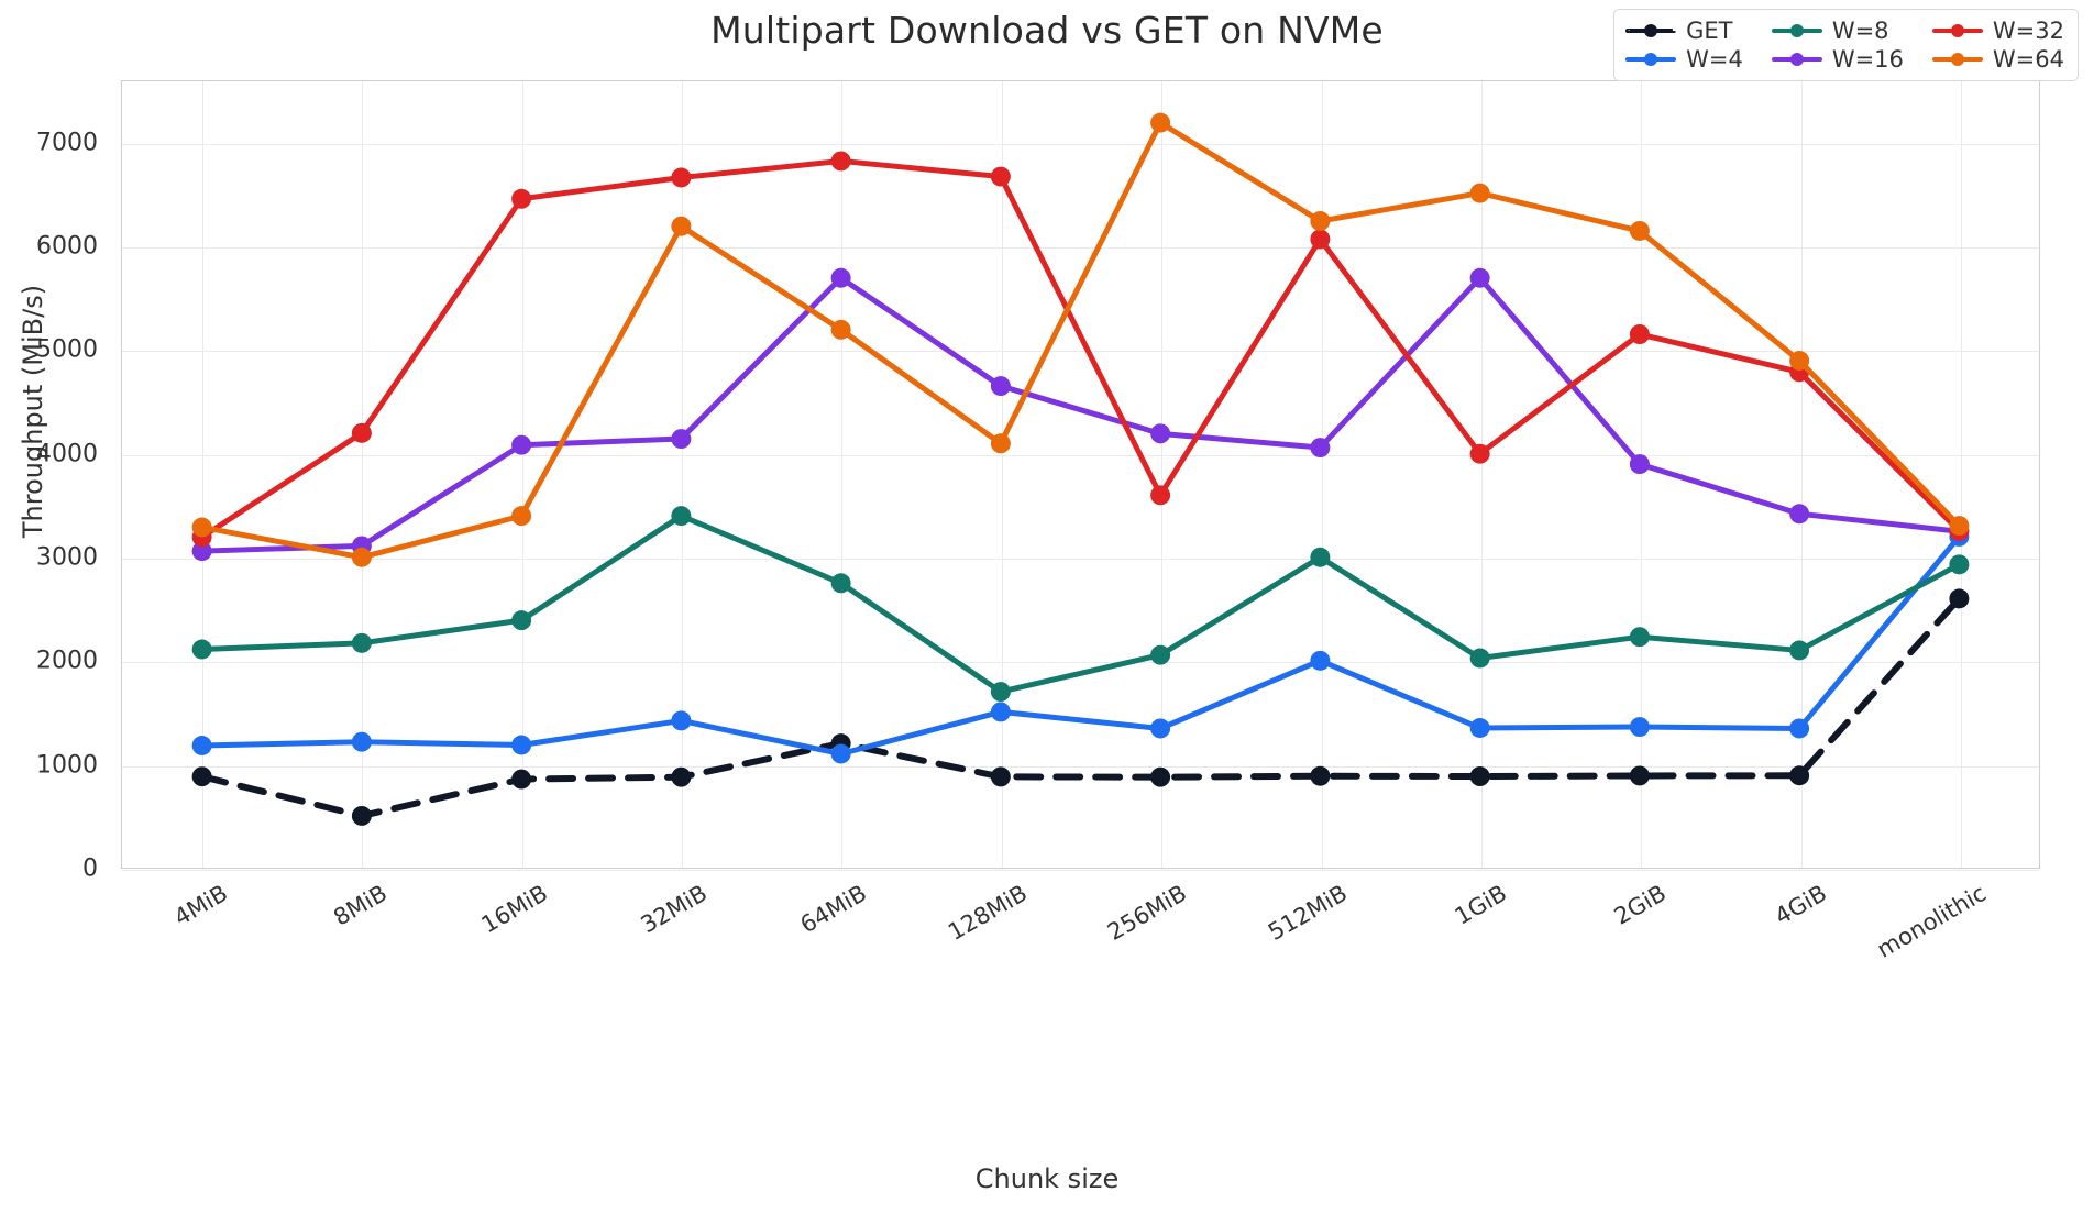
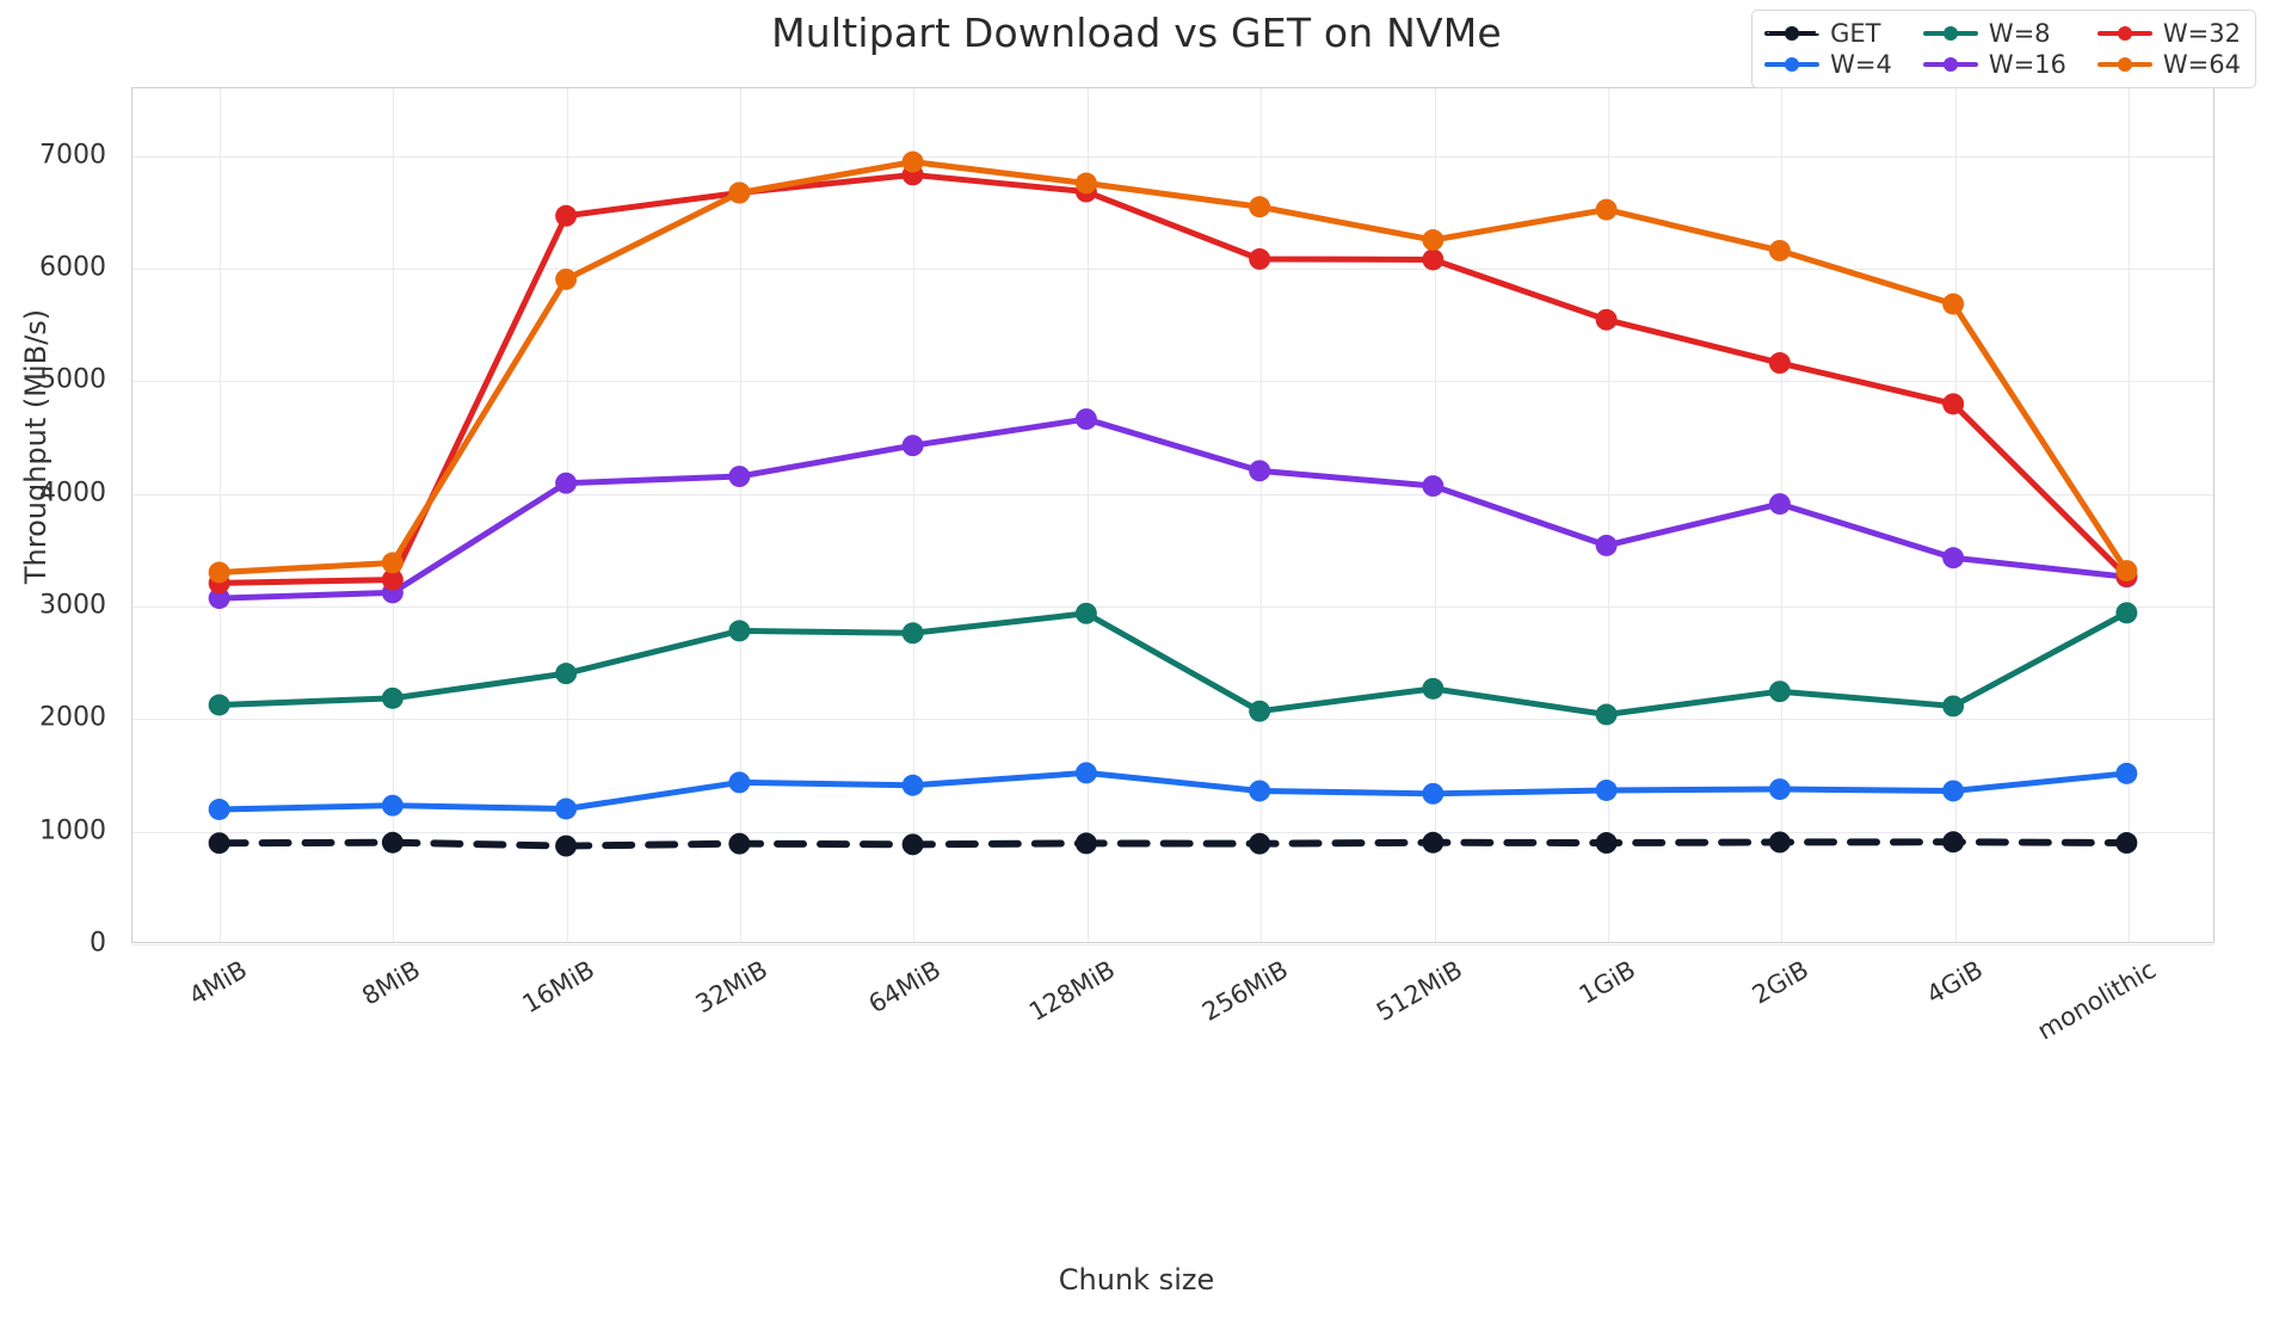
GET/8MiB: 500 -> 900
W=32/8MiB: 4200 -> 3200
W=64/8MiB: 3000 -> 3400
W=64/16MiB: 3400 -> 5900
W=8/32MiB: 3400 -> 2800
W=64/32MiB: 6200 -> 6700
GET/64MiB: 1200 -> 900
W=4/64MiB: 1100 -> 1400
W=16/64MiB: 5700 -> 4400
W=64/64MiB: 5200 -> 6900
W=8/128MiB: 1700 -> 2900
W=64/128MiB: 4100 -> 6800
W=32/256MiB: 3600 -> 6100
W=64/256MiB: 7200 -> 6500
W=4/512MiB: 2000 -> 1300
W=8/512MiB: 3000 -> 2300
W=16/1GiB: 5700 -> 3500
W=32/1GiB: 4000 -> 5500
W=64/4GiB: 4900 -> 5700
GET/monolithic: 2600 -> 900
W=4/monolithic: 3200 -> 1500
